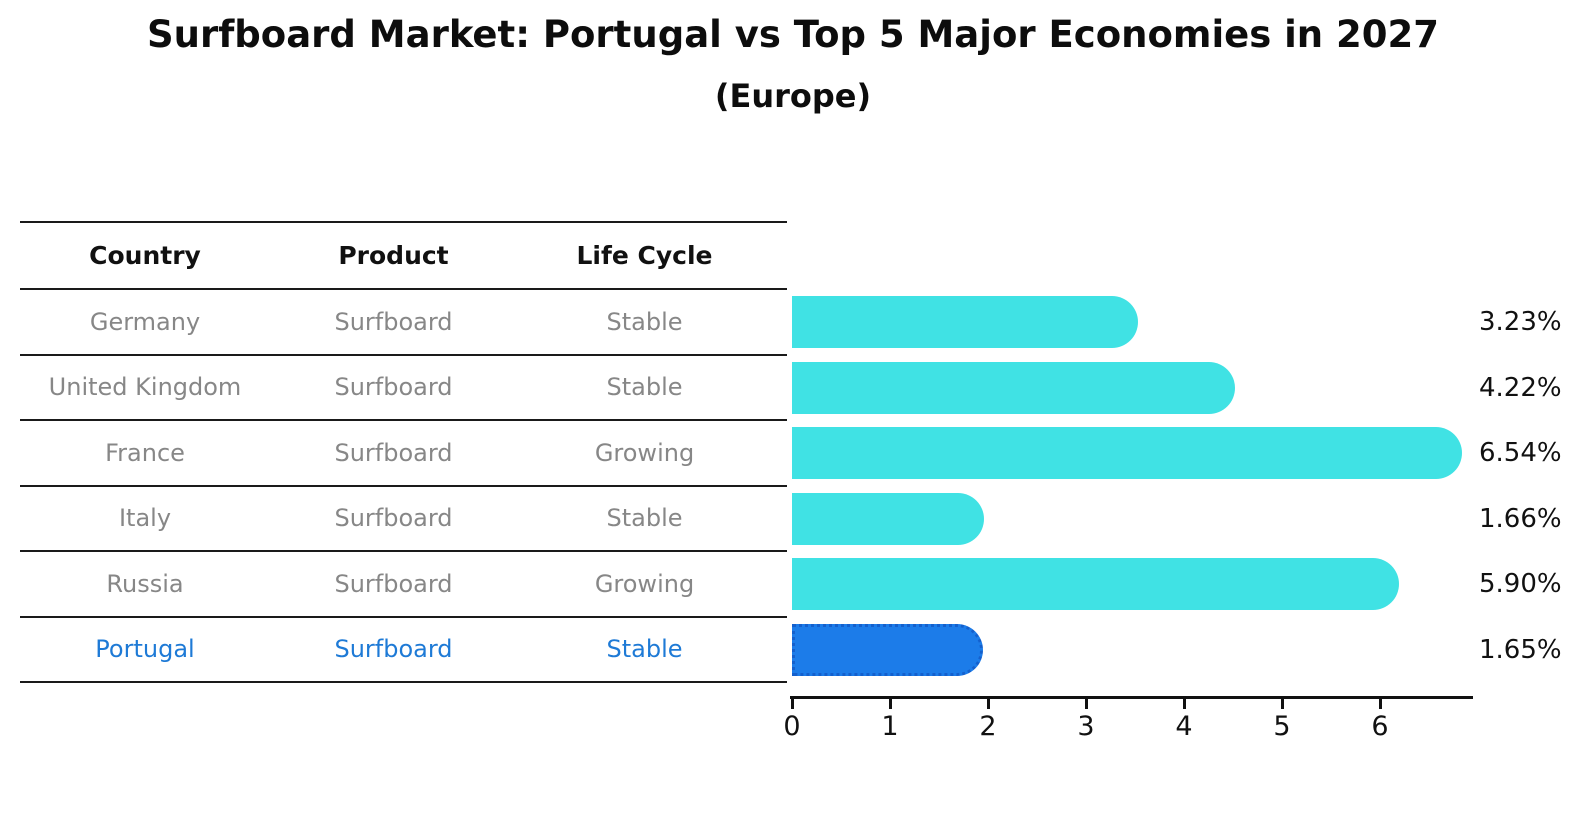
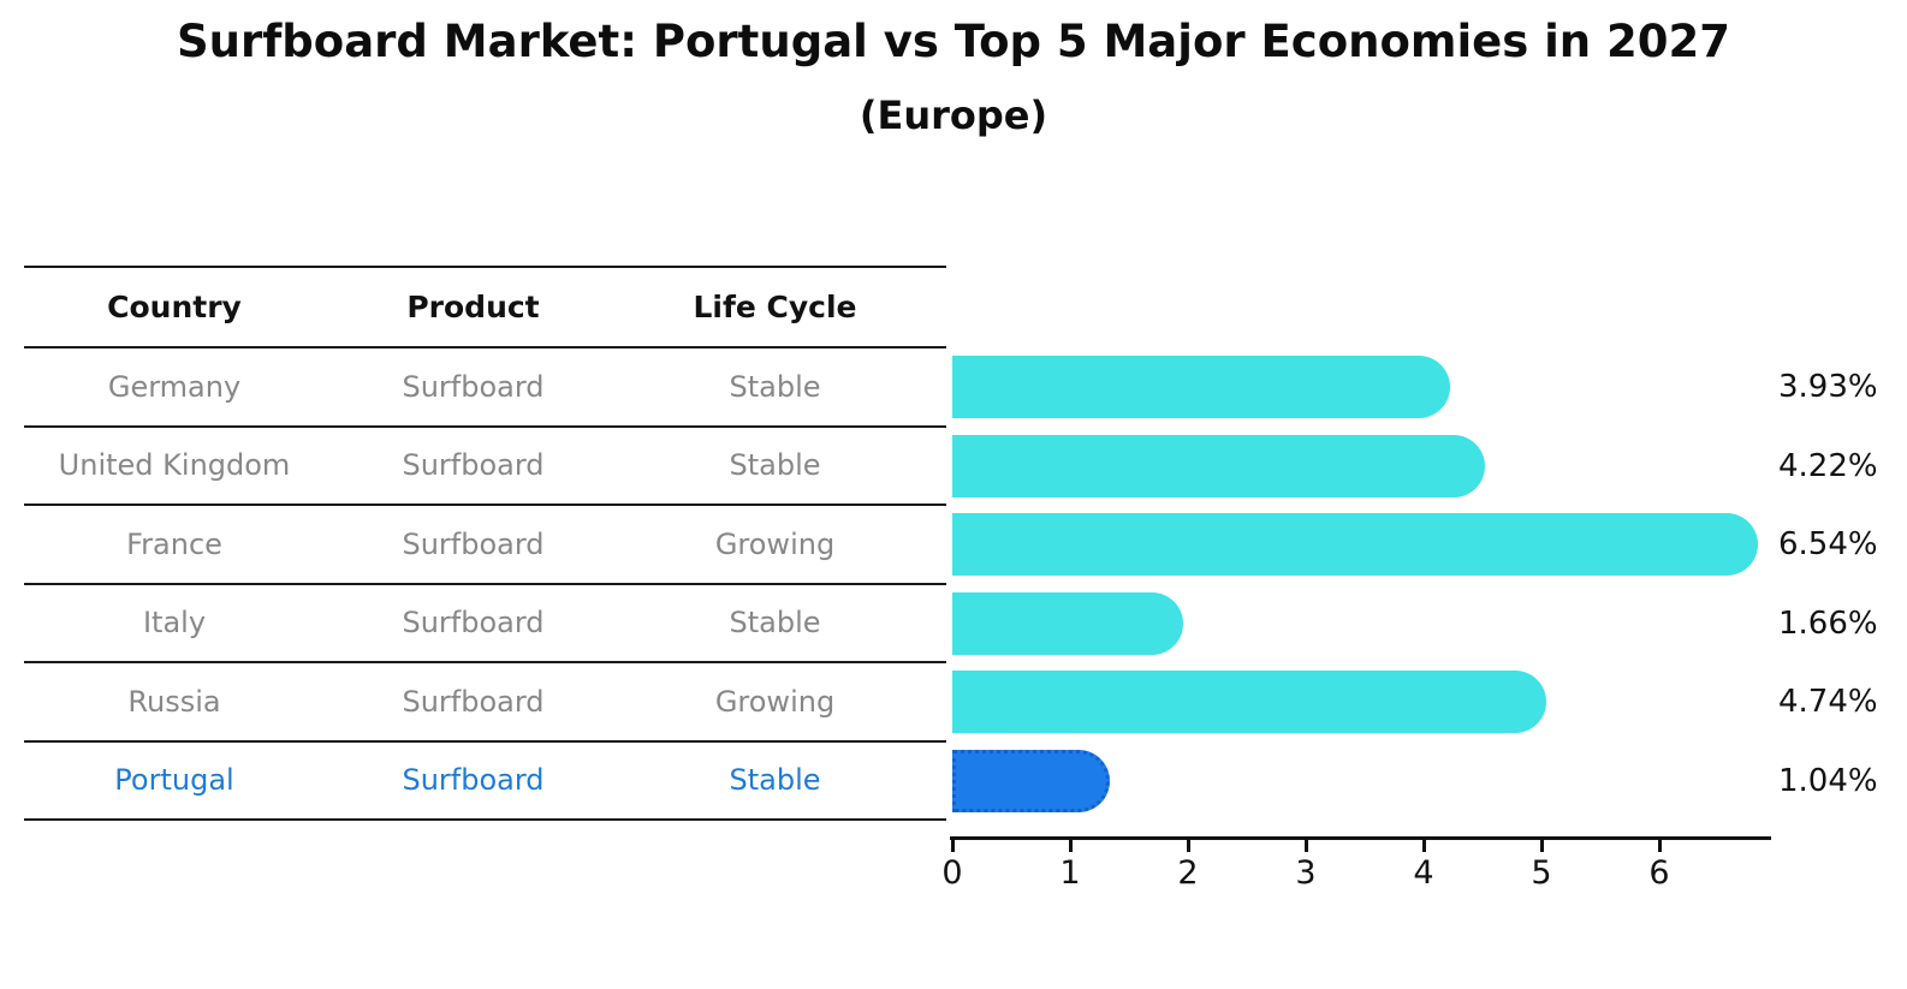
Germany: 3.23% -> 3.93%
Russia: 5.90% -> 4.74%
Portugal: 1.65% -> 1.04%
